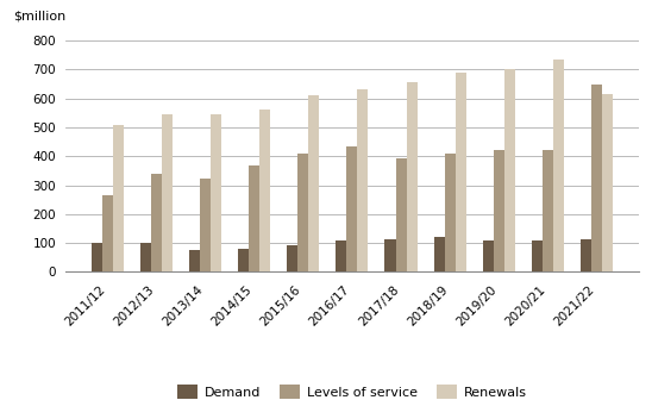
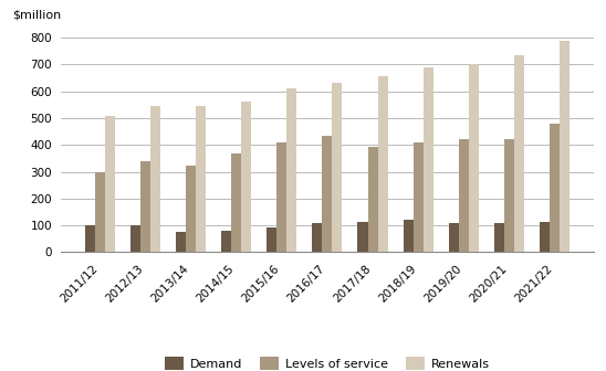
Levels of service/2011/12: 265 -> 300
Levels of service/2021/22: 650 -> 480
Renewals/2021/22: 615 -> 790
